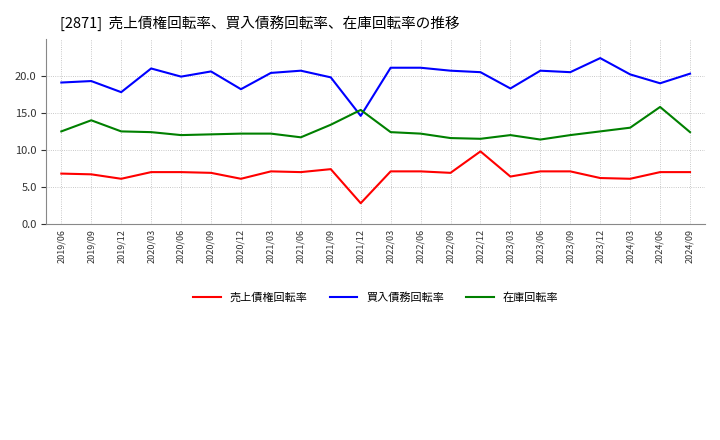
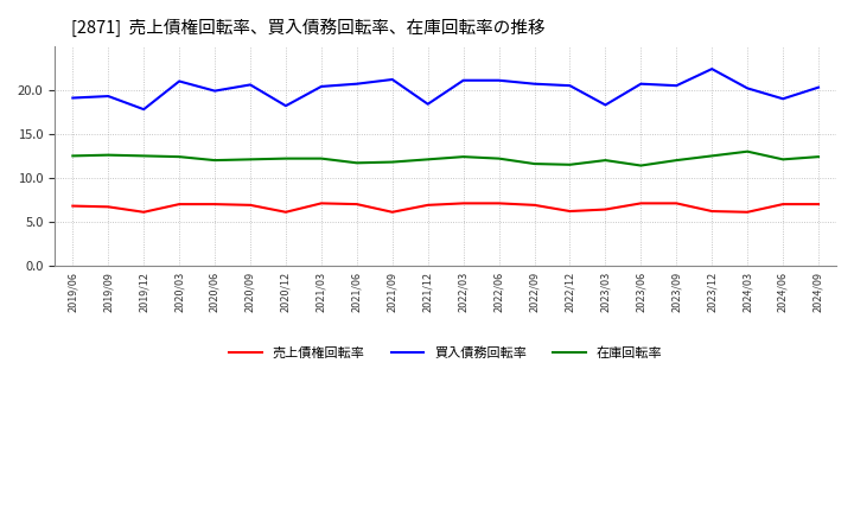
在庫回転率/2019/09: 14.0 -> 12.6
売上債権回転率/2021/09: 7.4 -> 6.1
買入債務回転率/2021/09: 19.8 -> 21.2
在庫回転率/2021/09: 13.4 -> 11.8
売上債権回転率/2021/12: 2.8 -> 6.9
買入債務回転率/2021/12: 14.6 -> 18.4
在庫回転率/2021/12: 15.4 -> 12.1
売上債権回転率/2022/12: 9.8 -> 6.2
在庫回転率/2024/06: 15.8 -> 12.1
